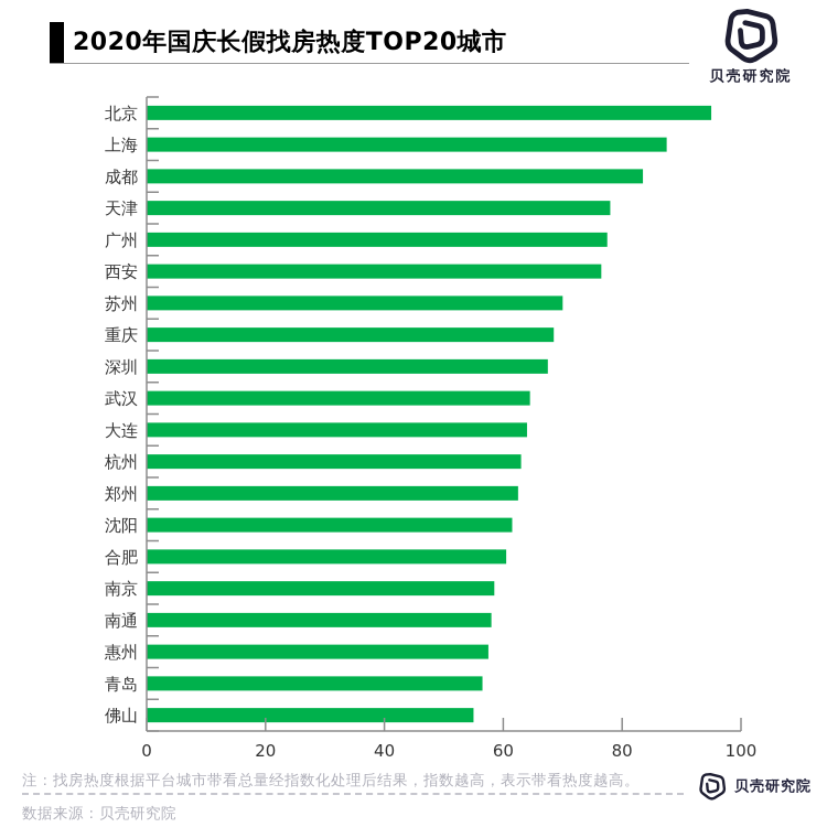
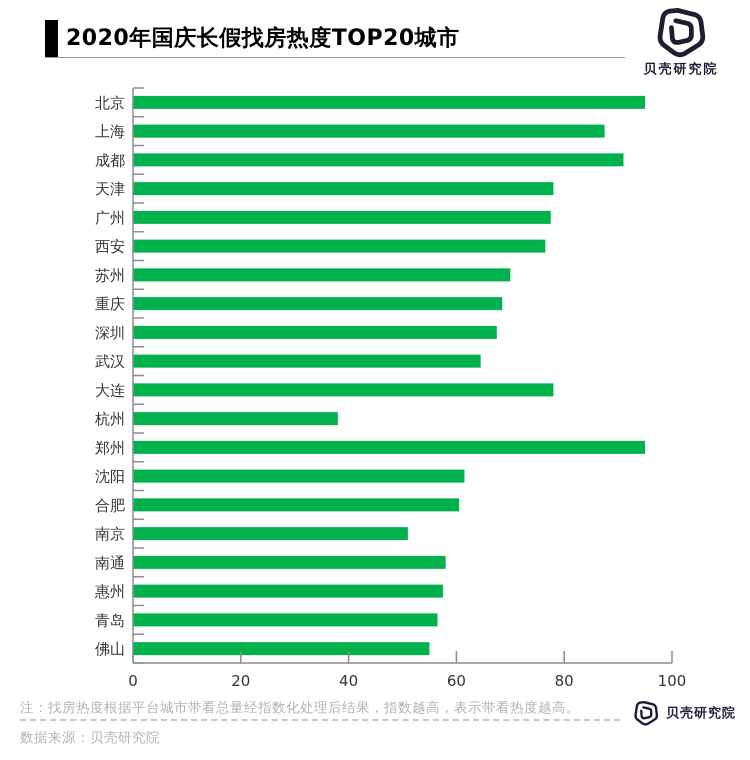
成都: 84 -> 91
大连: 64 -> 78
杭州: 63 -> 38
郑州: 62 -> 95
南京: 58 -> 51
